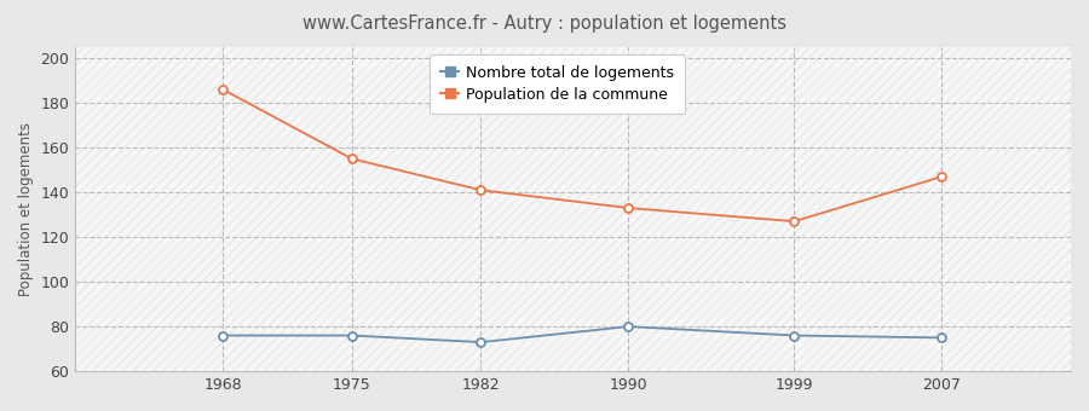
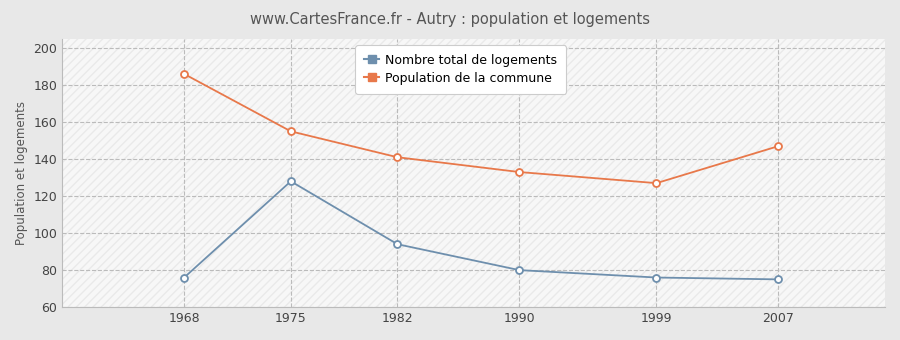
Nombre total de logements/1975: 76 -> 128
Nombre total de logements/1982: 73 -> 94
